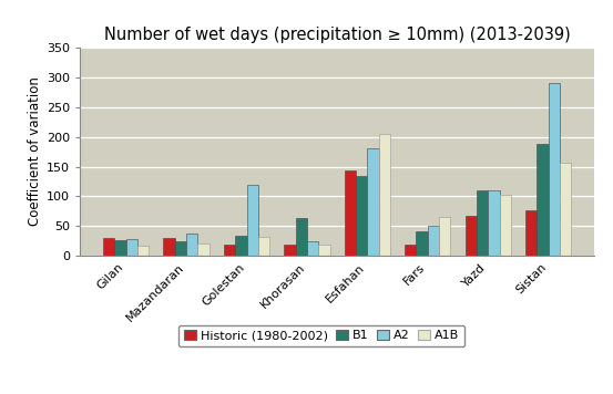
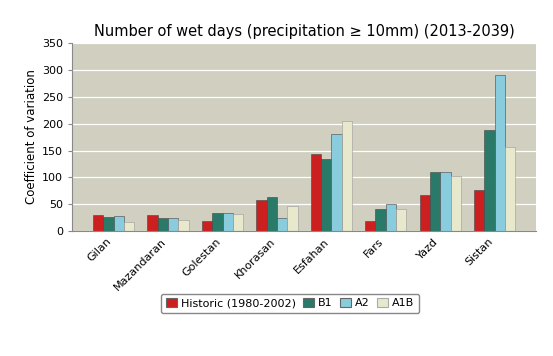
A2/Mazandaran: 38 -> 24
A2/Golestan: 120 -> 34
Historic (1980-2002)/Khorasan: 20 -> 58
A1B/Khorasan: 20 -> 48
A1B/Fars: 66 -> 42
